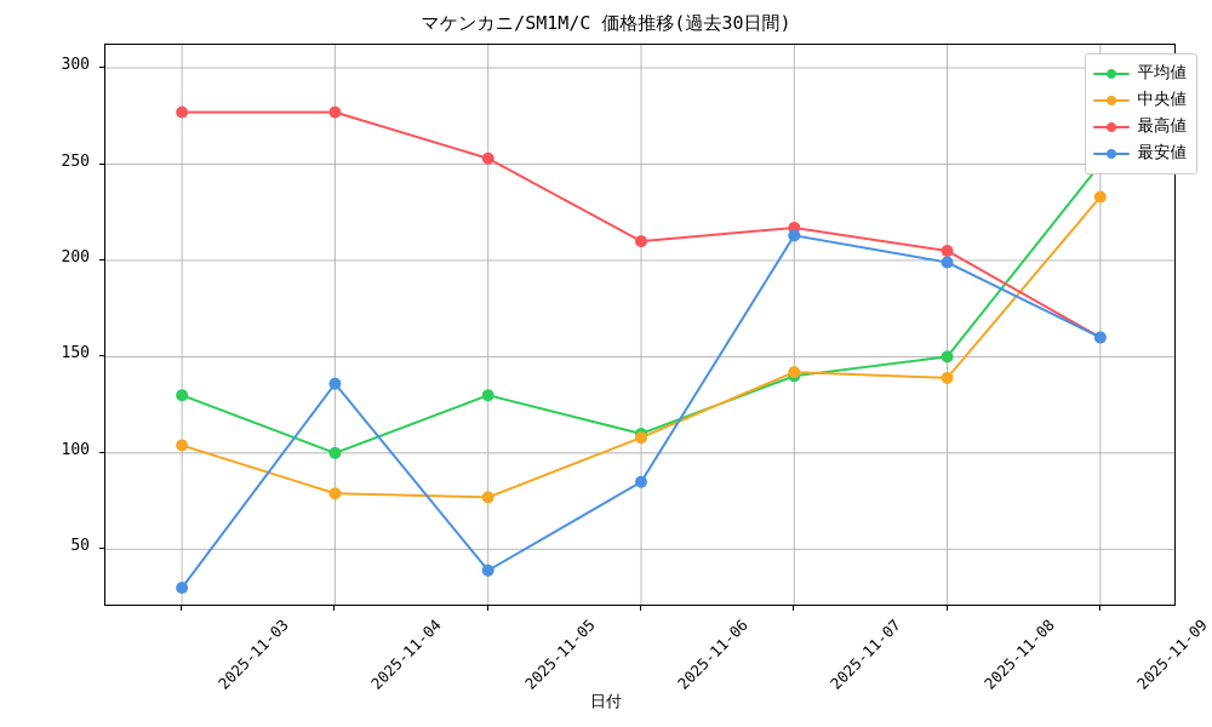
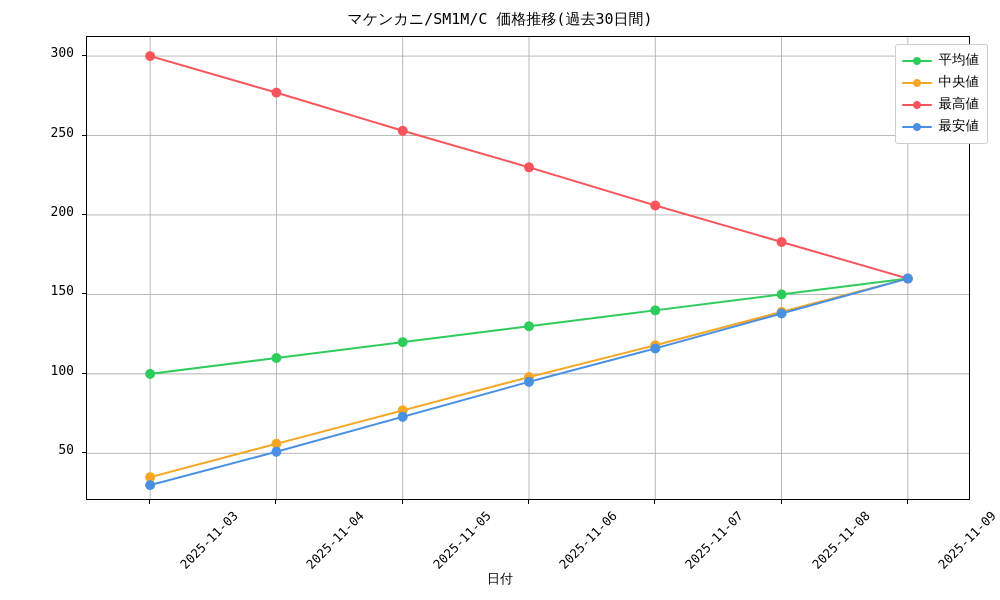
平均値/2025-11-03: 130 -> 100
中央値/2025-11-03: 104 -> 35
最高値/2025-11-03: 277 -> 300
平均値/2025-11-04: 100 -> 110
中央値/2025-11-04: 79 -> 56
最安値/2025-11-04: 136 -> 51
平均値/2025-11-05: 130 -> 120
最安値/2025-11-05: 39 -> 73
平均値/2025-11-06: 110 -> 130
中央値/2025-11-06: 108 -> 98
最高値/2025-11-06: 210 -> 230
最安値/2025-11-06: 85 -> 95
中央値/2025-11-07: 142 -> 118
最高値/2025-11-07: 217 -> 206
最安値/2025-11-07: 213 -> 116
最高値/2025-11-08: 205 -> 183
最安値/2025-11-08: 199 -> 138
平均値/2025-11-09: 250 -> 160
中央値/2025-11-09: 233 -> 160
